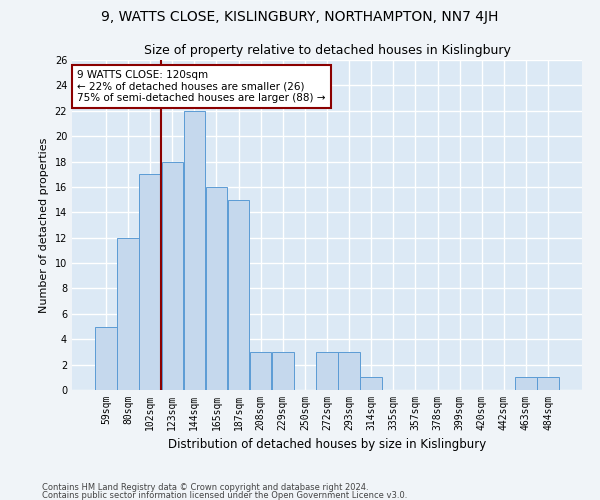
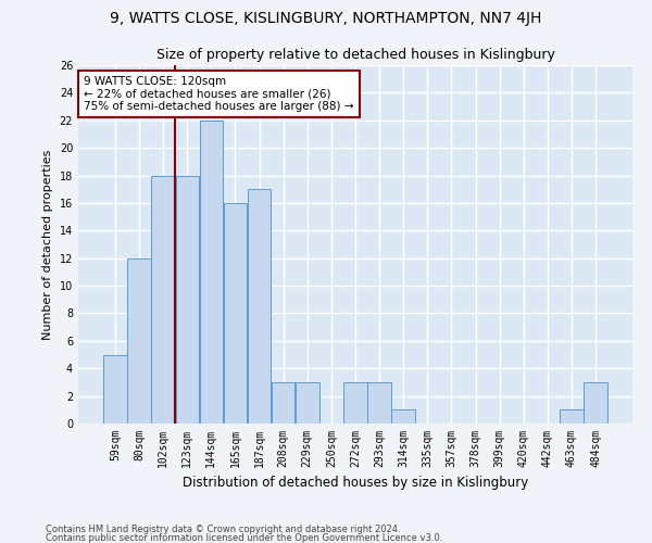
102sqm: 17 -> 18
187sqm: 15 -> 17
484sqm: 1 -> 3
